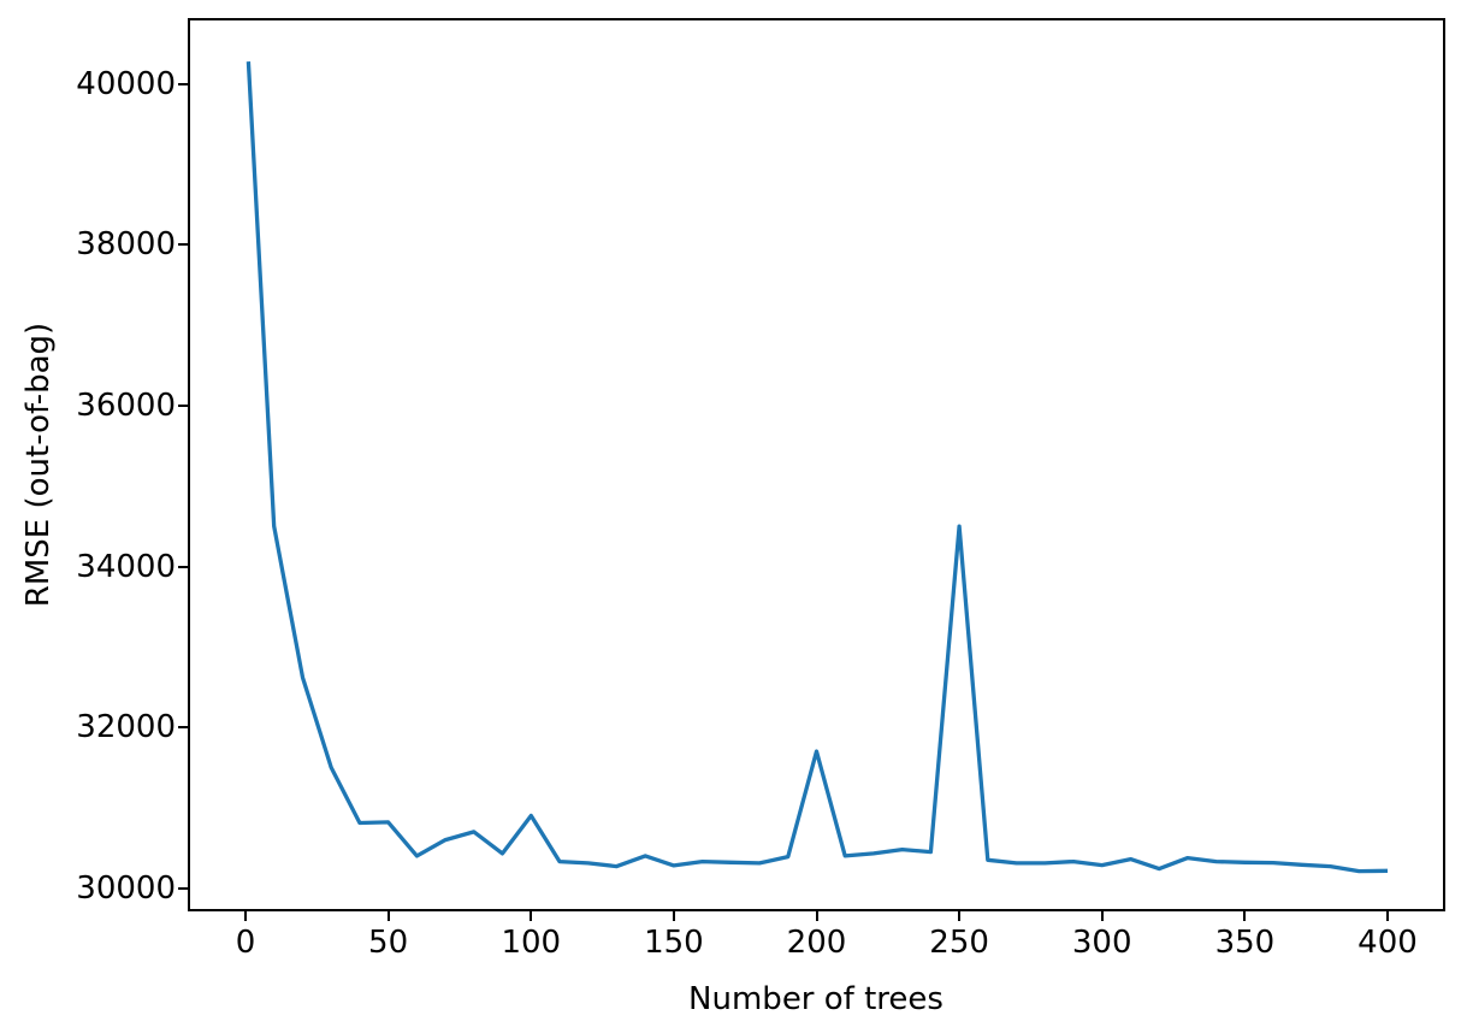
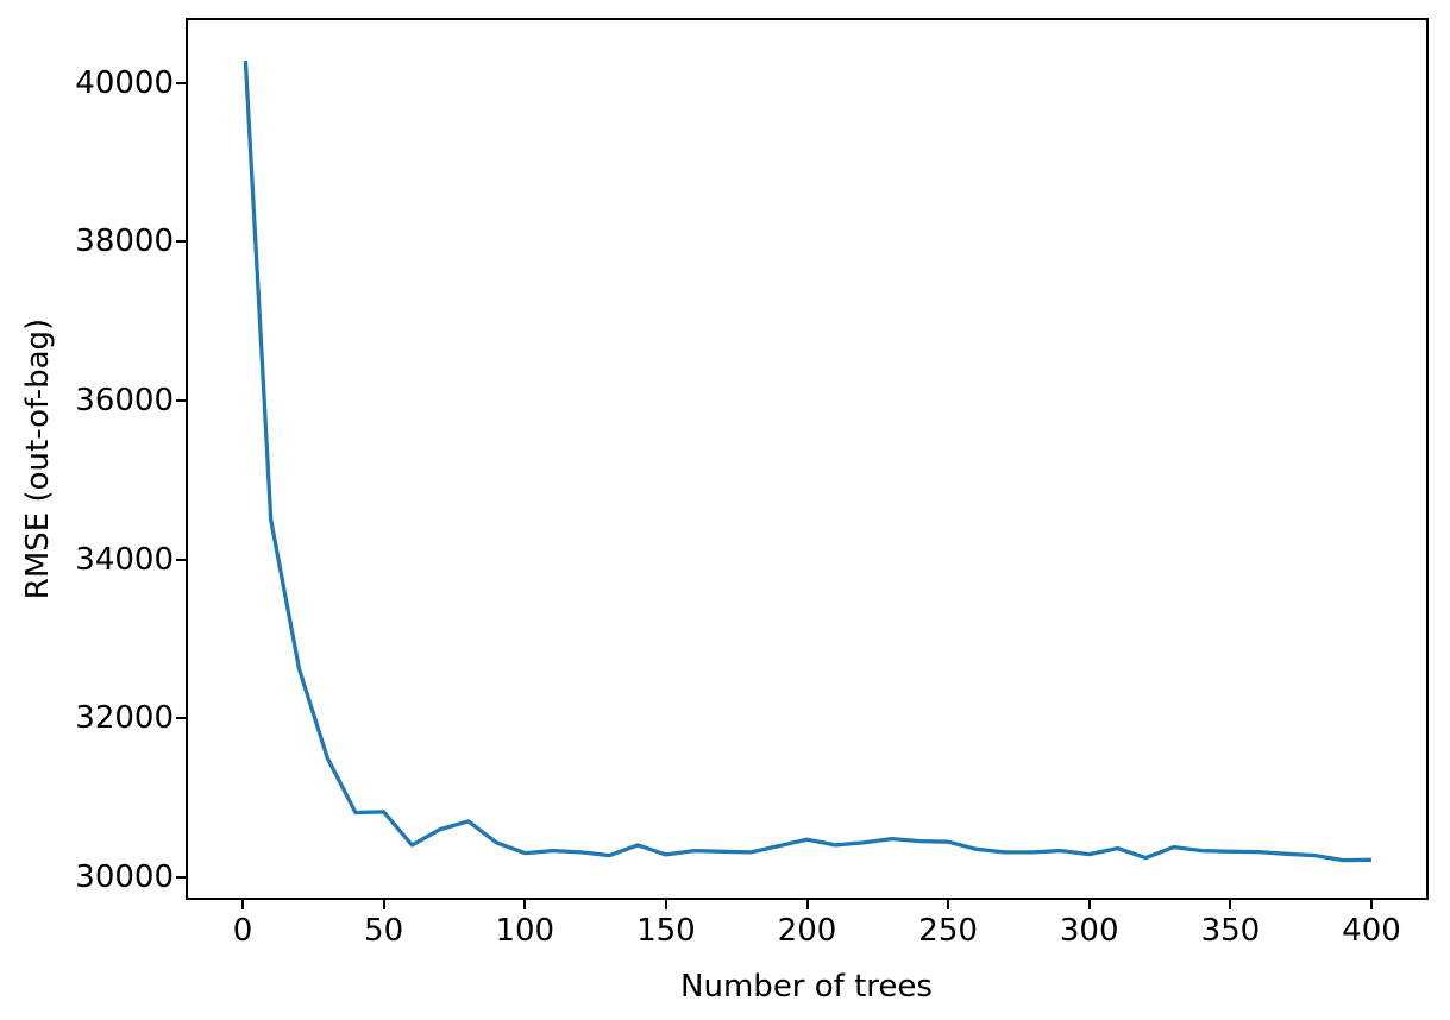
100: 30900 -> 30300
200: 31700 -> 30500
250: 34500 -> 30400
